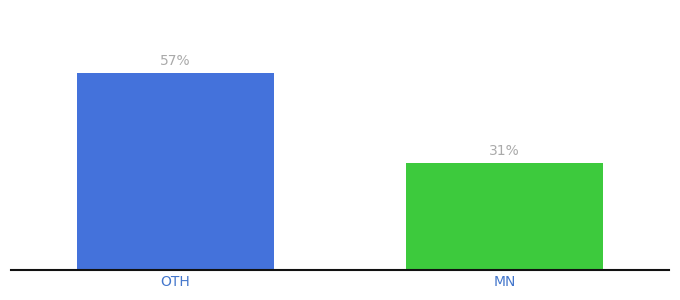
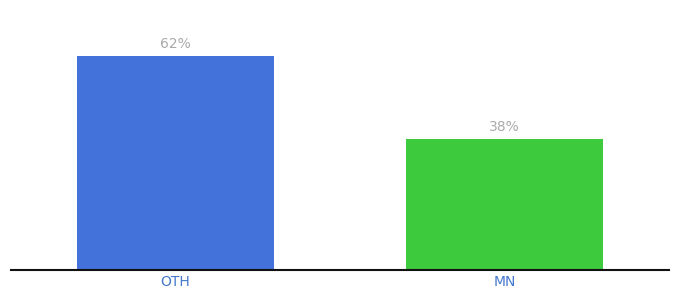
OTH: 57% -> 62%
MN: 31% -> 38%
